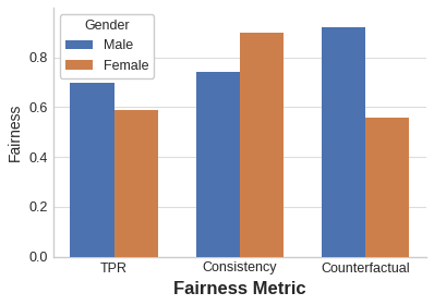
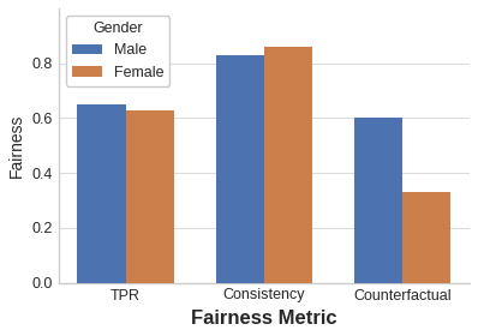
Male/TPR: 0.70 -> 0.65
Female/TPR: 0.59 -> 0.63
Male/Consistency: 0.74 -> 0.83
Female/Consistency: 0.90 -> 0.86
Male/Counterfactual: 0.92 -> 0.60
Female/Counterfactual: 0.56 -> 0.33
